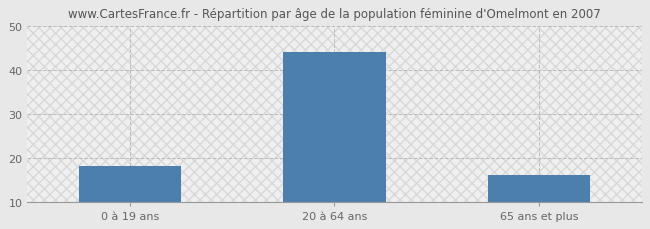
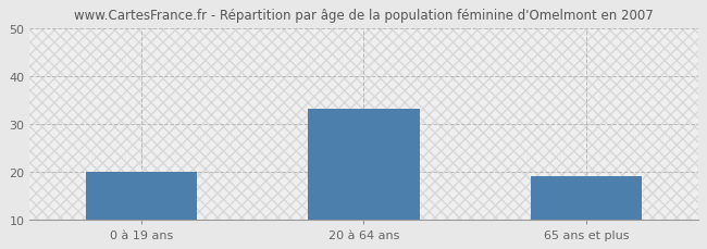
0 à 19 ans: 18 -> 20
20 à 64 ans: 44 -> 33
65 ans et plus: 16 -> 19
